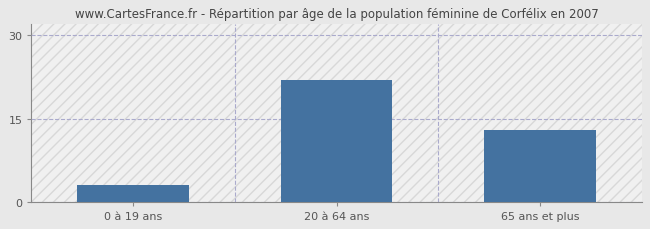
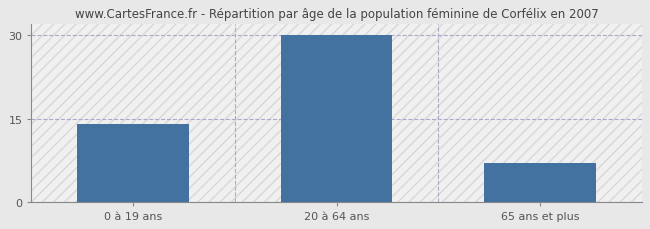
0 à 19 ans: 3 -> 14
20 à 64 ans: 22 -> 30
65 ans et plus: 13 -> 7
